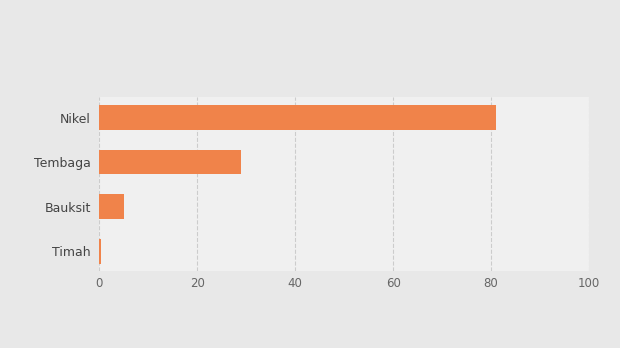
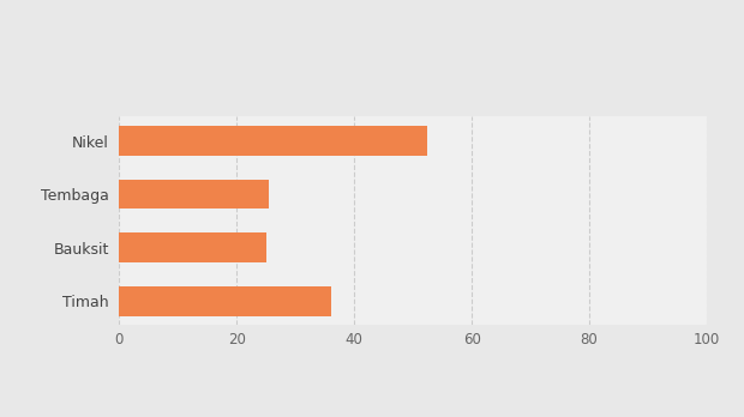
Nikel: 81.0 -> 52.5
Tembaga: 29.0 -> 25.5
Bauksit: 5.0 -> 25.0
Timah: 0.3 -> 36.0
